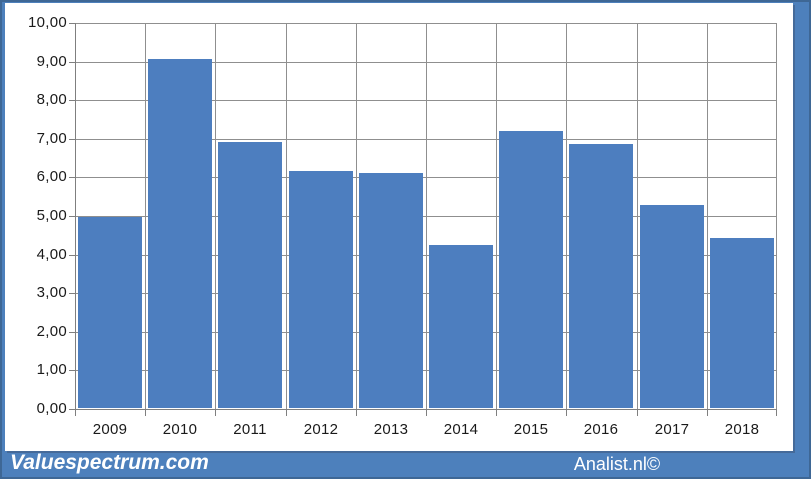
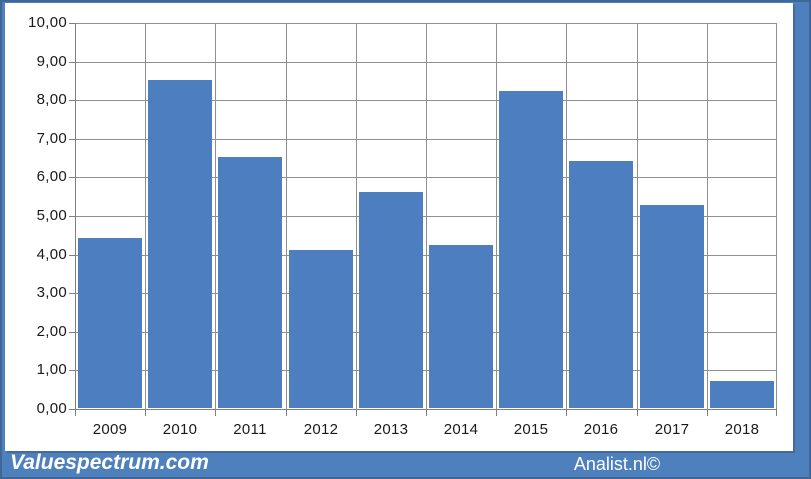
2009: 5,0 -> 4,4
2010: 9,1 -> 8,5
2011: 6,9 -> 6,5
2012: 6,2 -> 4,1
2013: 6,1 -> 5,6
2015: 7,2 -> 8,2
2016: 6,8 -> 6,4
2018: 4,4 -> 0,7
